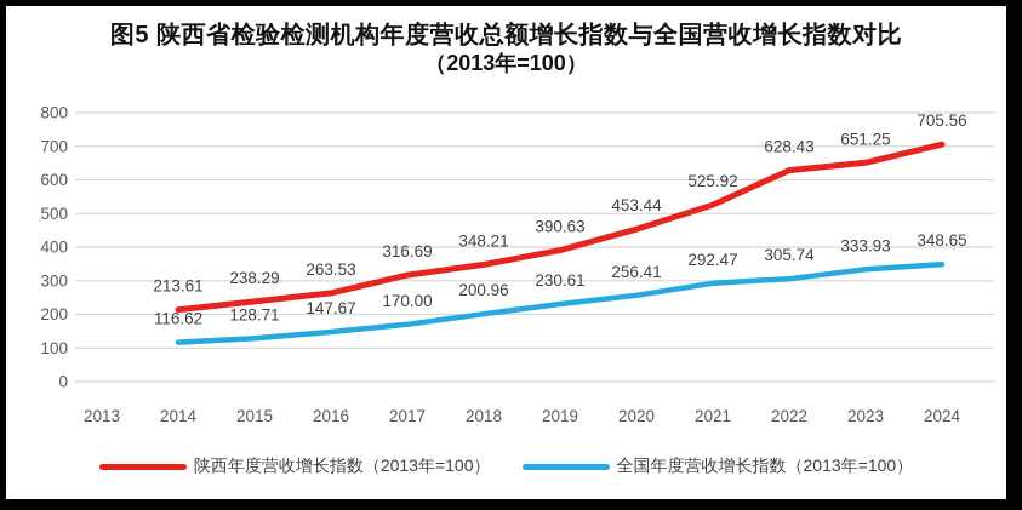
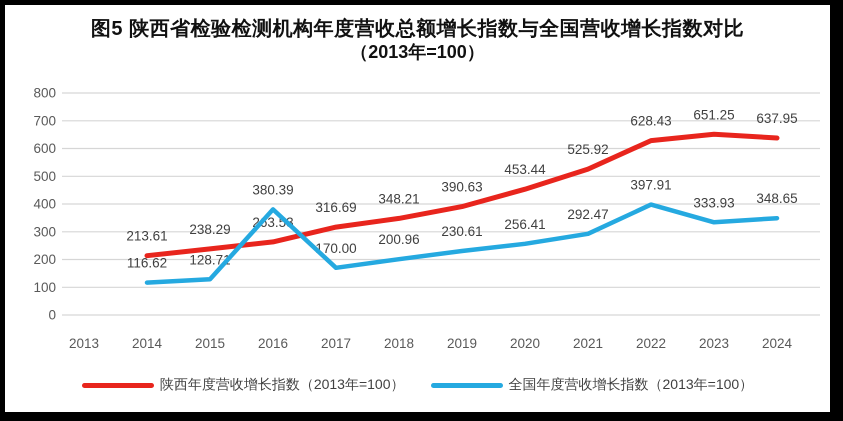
全国年度营收增长指数（2013年=100）/2016: 147.67 -> 380.39
全国年度营收增长指数（2013年=100）/2022: 305.74 -> 397.91
陕西年度营收增长指数（2013年=100）/2024: 705.56 -> 637.95
